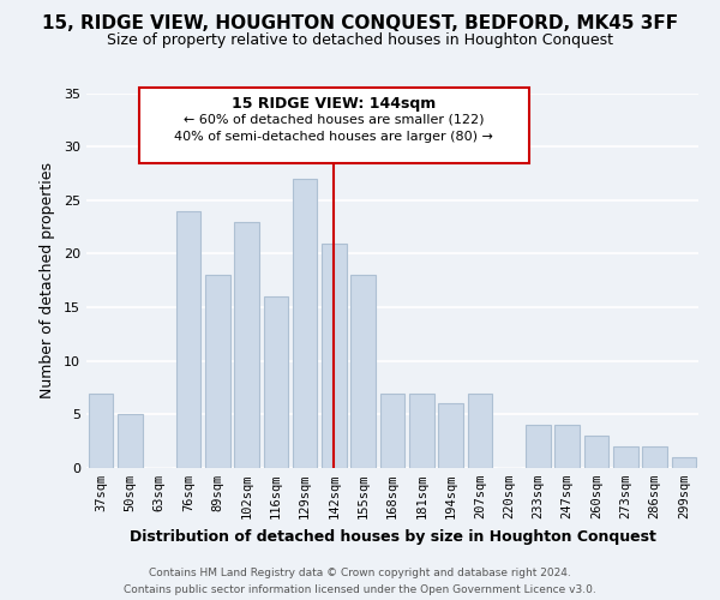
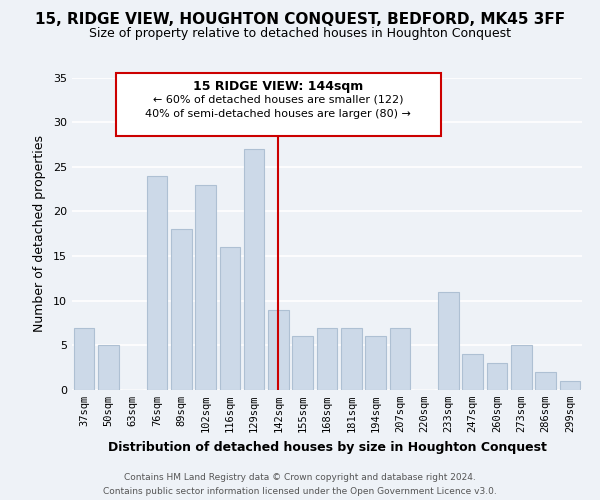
142sqm: 21 -> 9
155sqm: 18 -> 6
233sqm: 4 -> 11
273sqm: 2 -> 5
